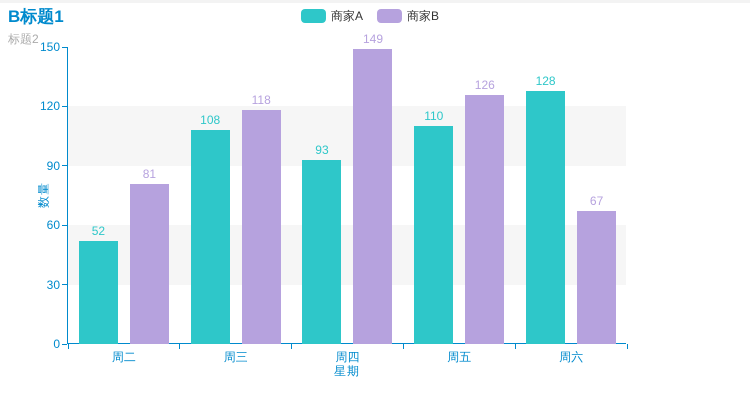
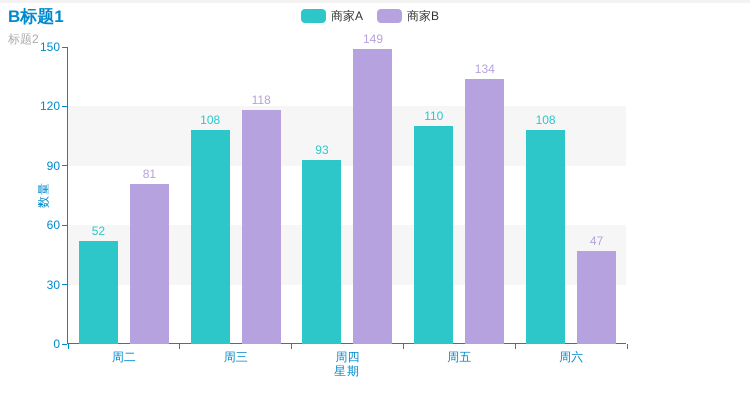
商家B/周五: 126 -> 134
商家A/周六: 128 -> 108
商家B/周六: 67 -> 47
